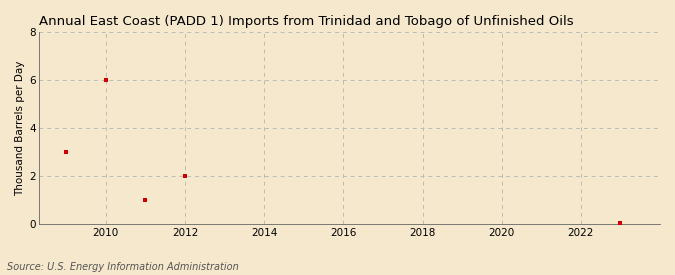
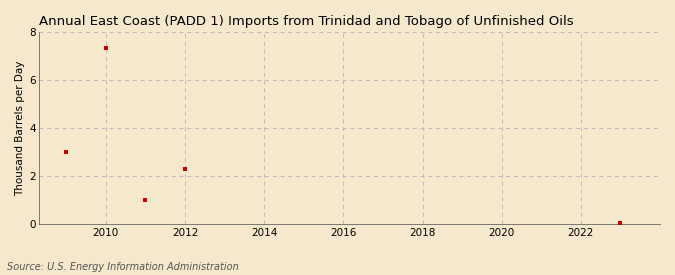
2010: 6.00 -> 7.35
2012: 2.00 -> 2.30
